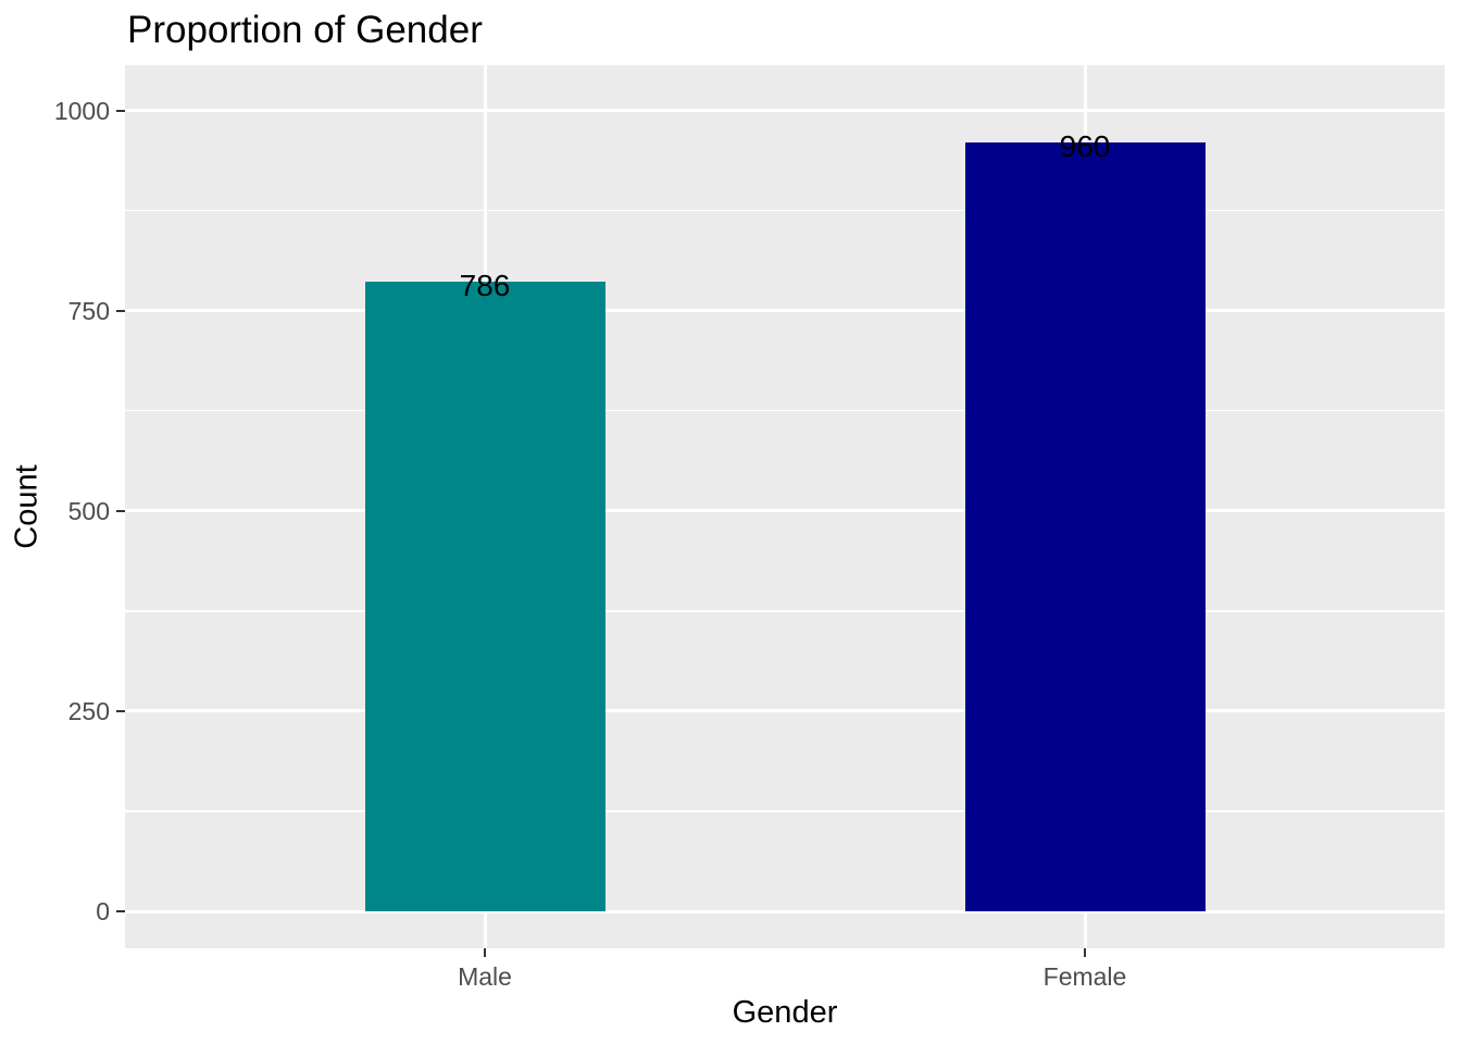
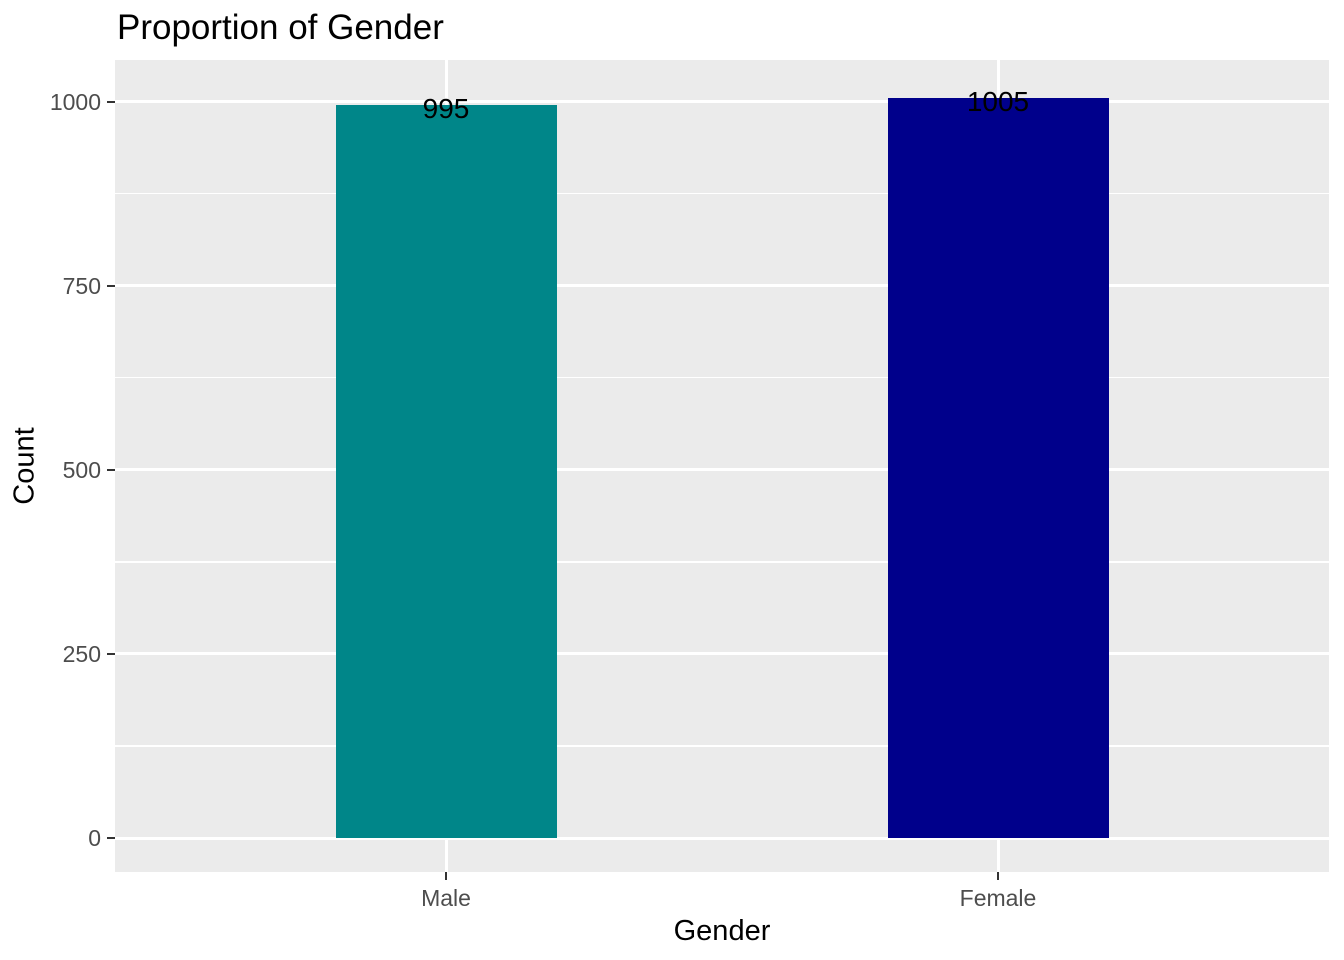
Male: 786 -> 995
Female: 960 -> 1005
